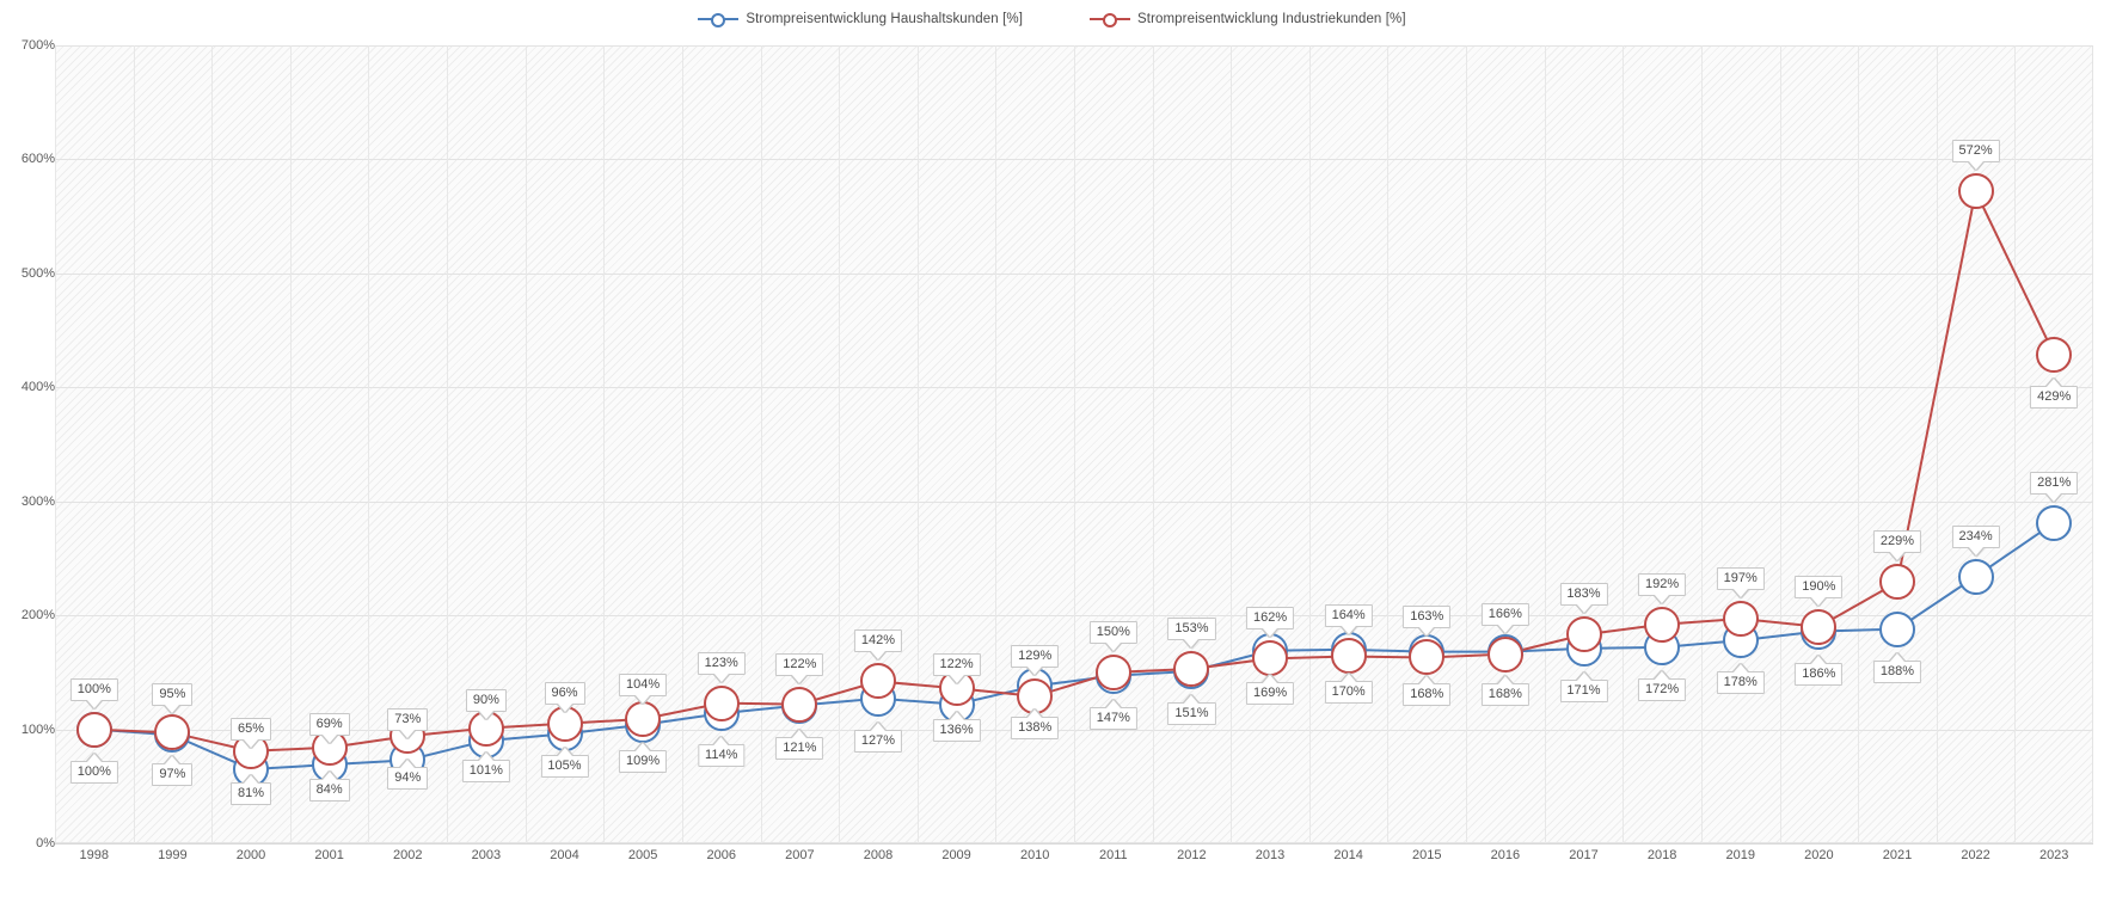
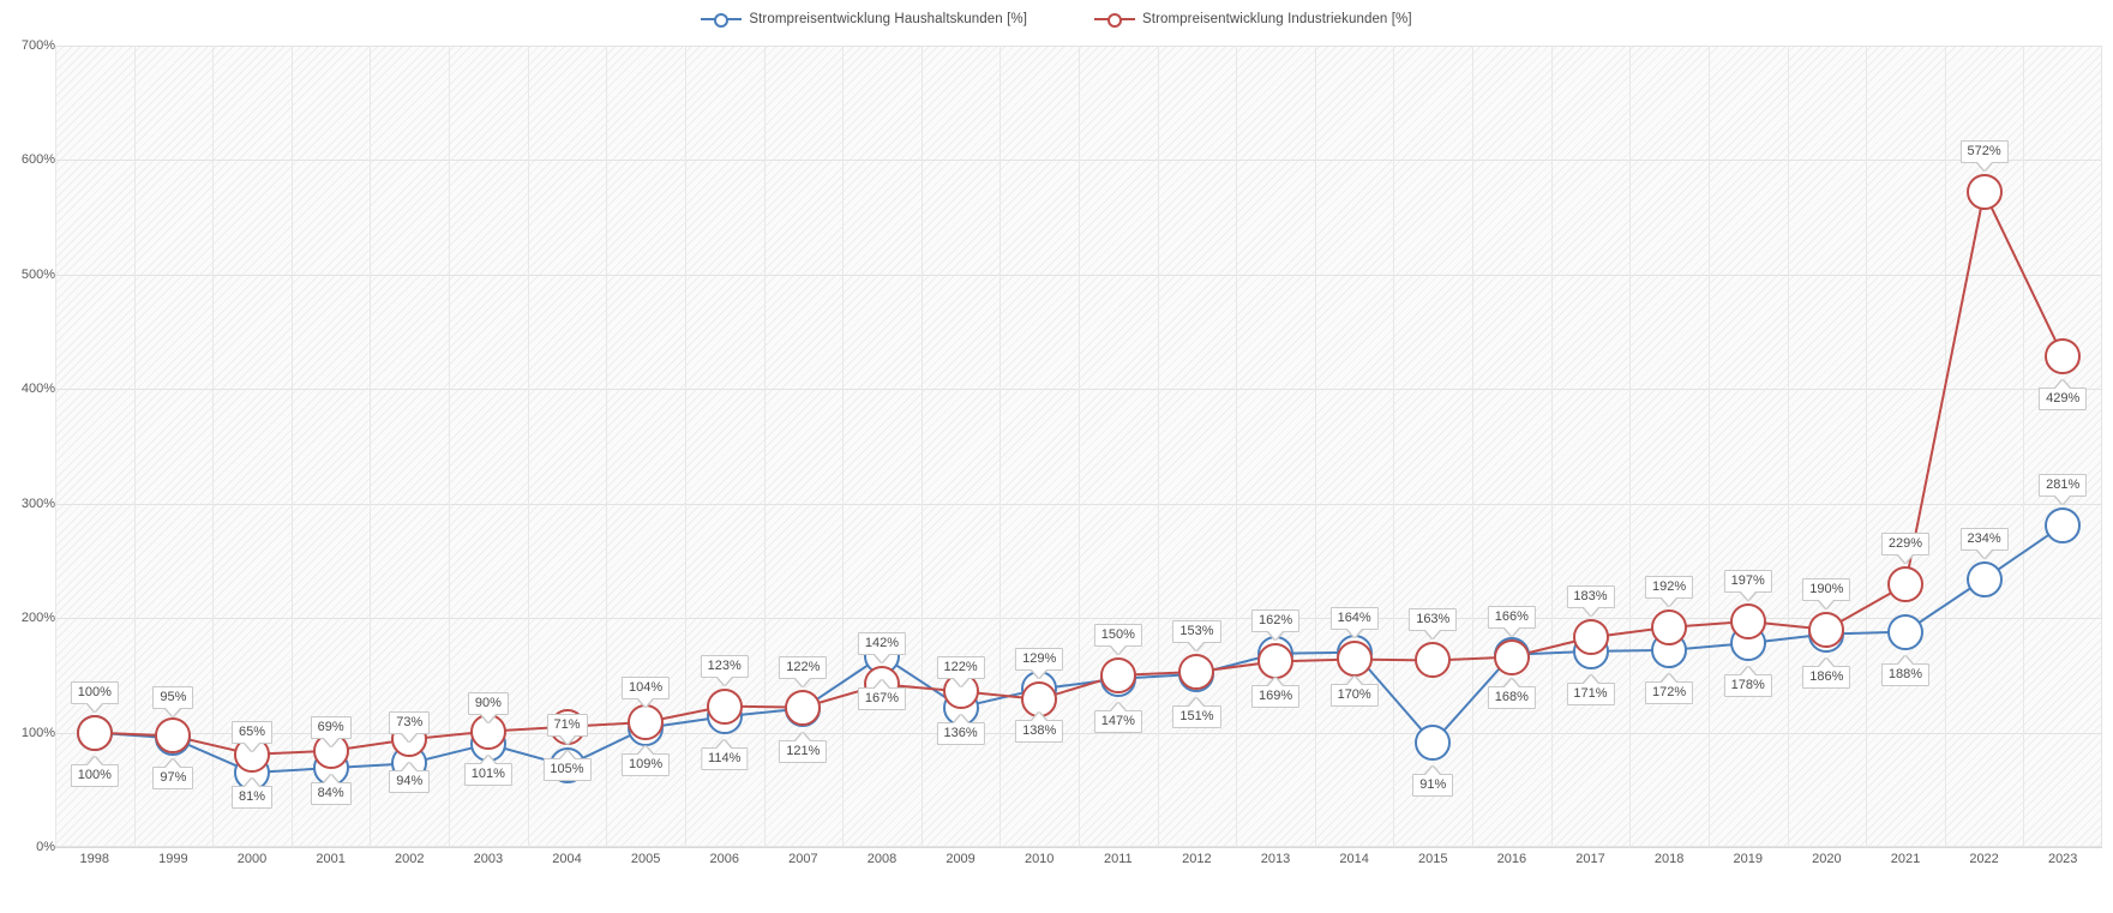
Strompreisentwicklung Haushaltskunden [%]/2004: 96% -> 71%
Strompreisentwicklung Haushaltskunden [%]/2008: 127% -> 167%
Strompreisentwicklung Haushaltskunden [%]/2015: 168% -> 91%
